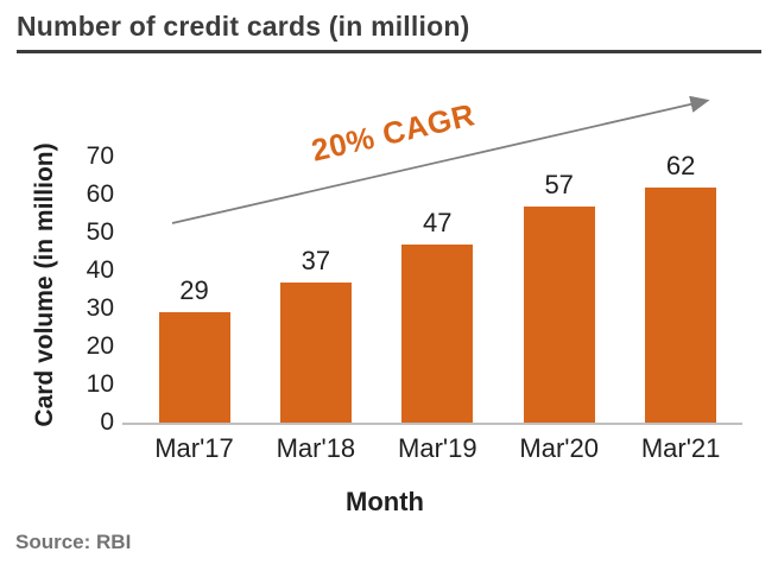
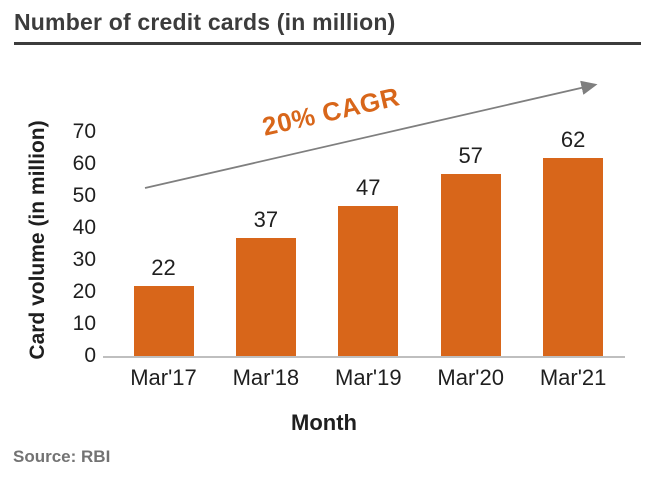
Mar'17: 29 -> 22
